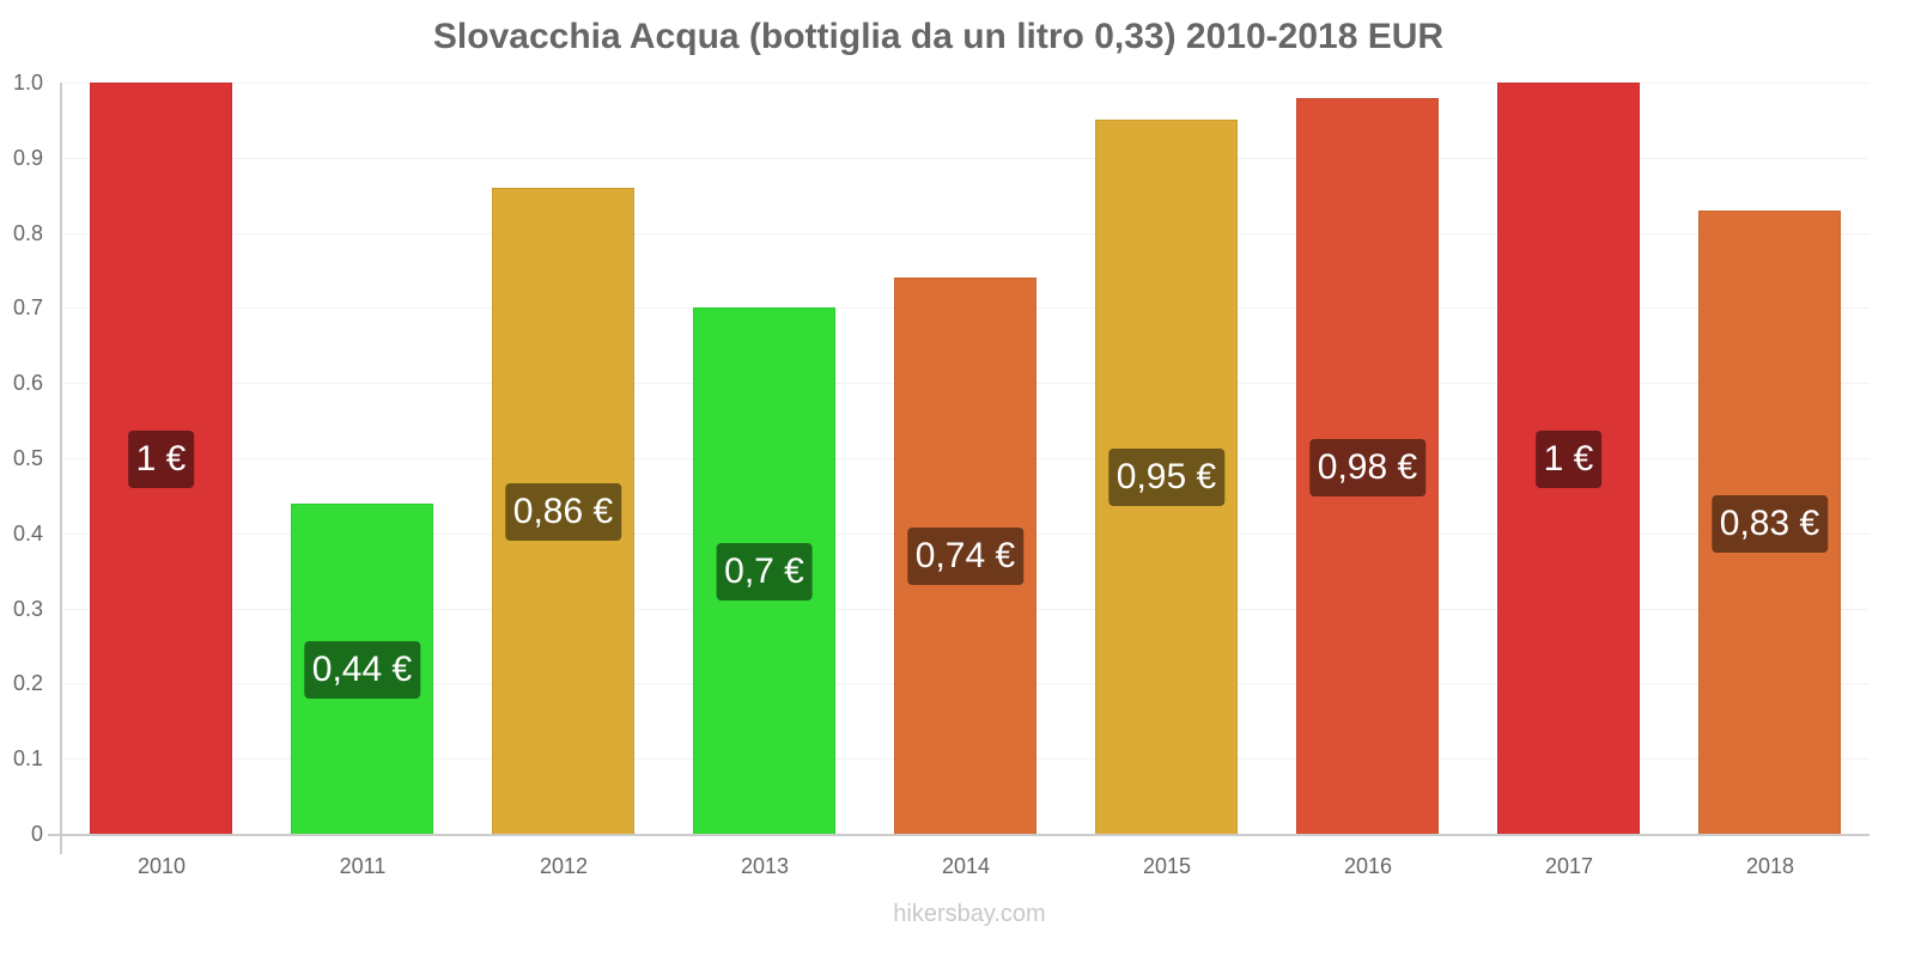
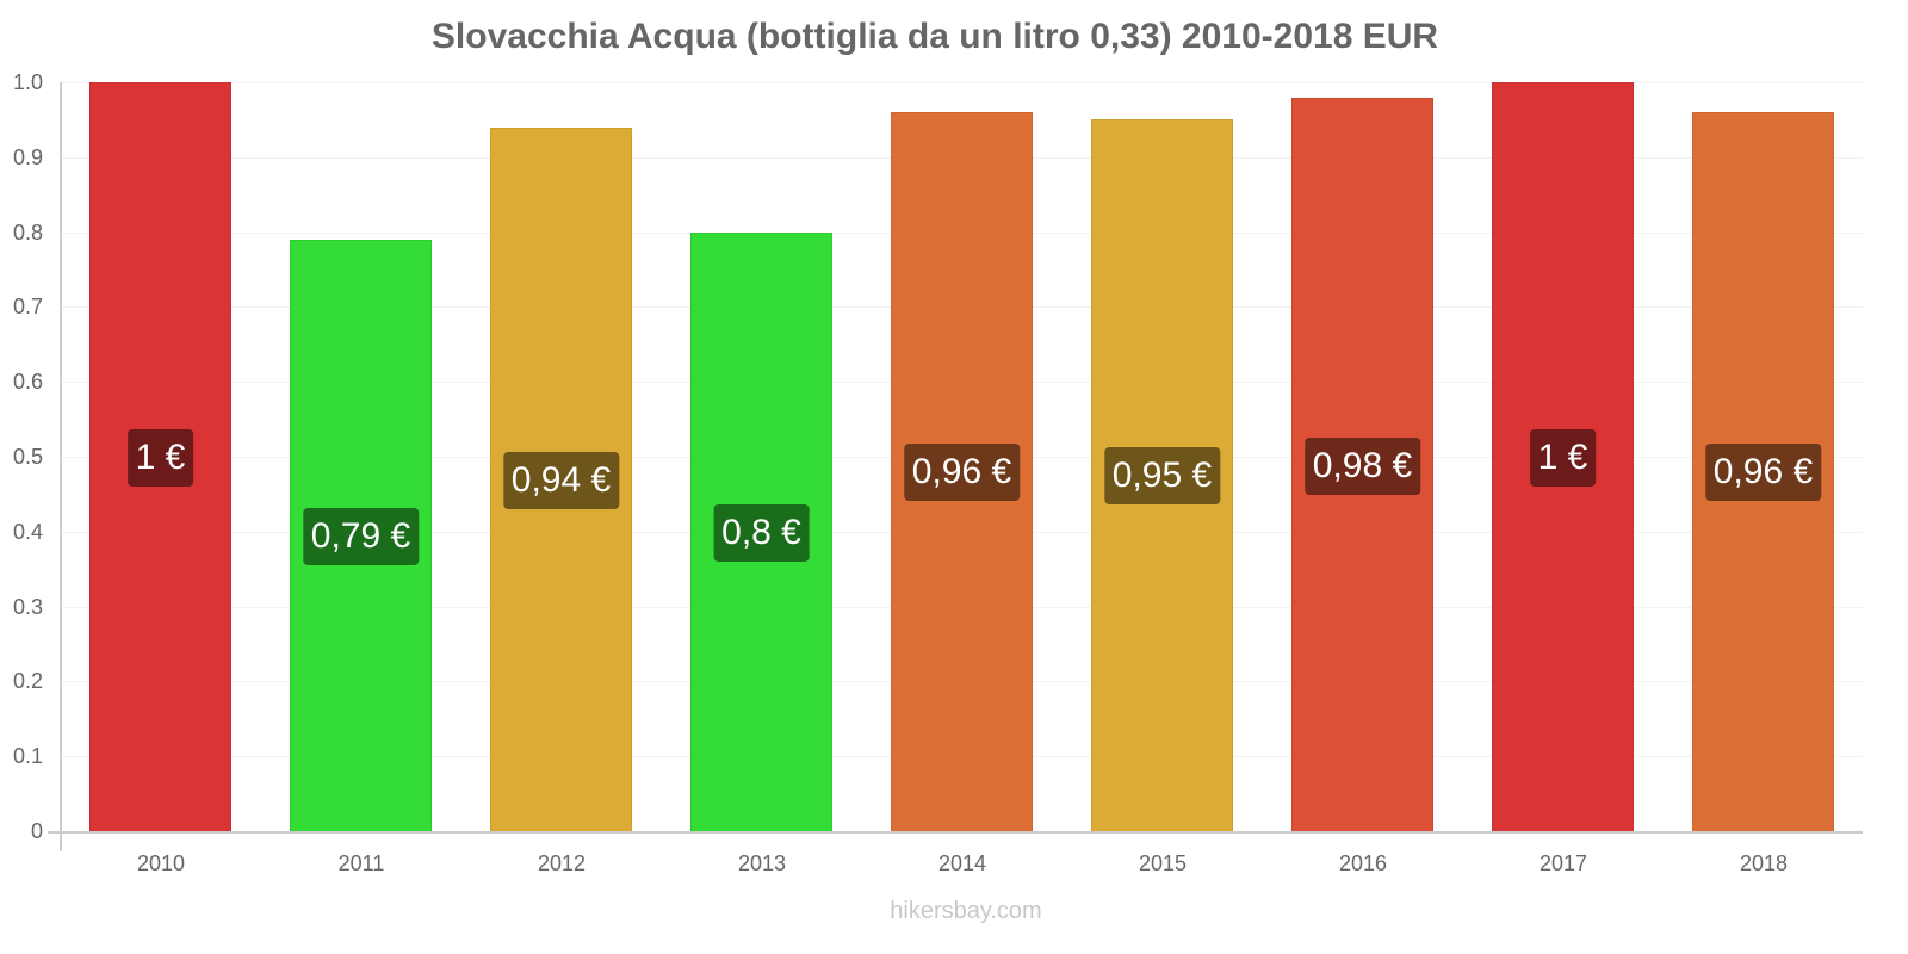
2011: 0,44 -> 0,79
2012: 0,86 -> 0,94
2013: 0,7 -> 0,8
2014: 0,74 -> 0,96
2018: 0,83 -> 0,96
